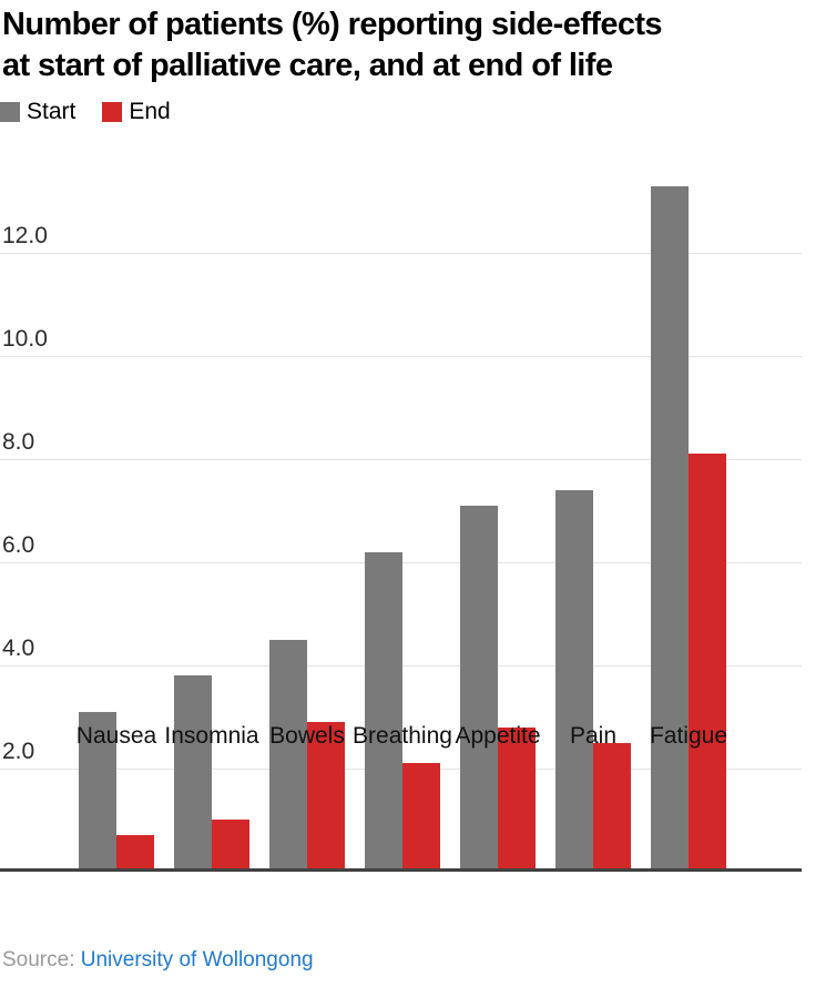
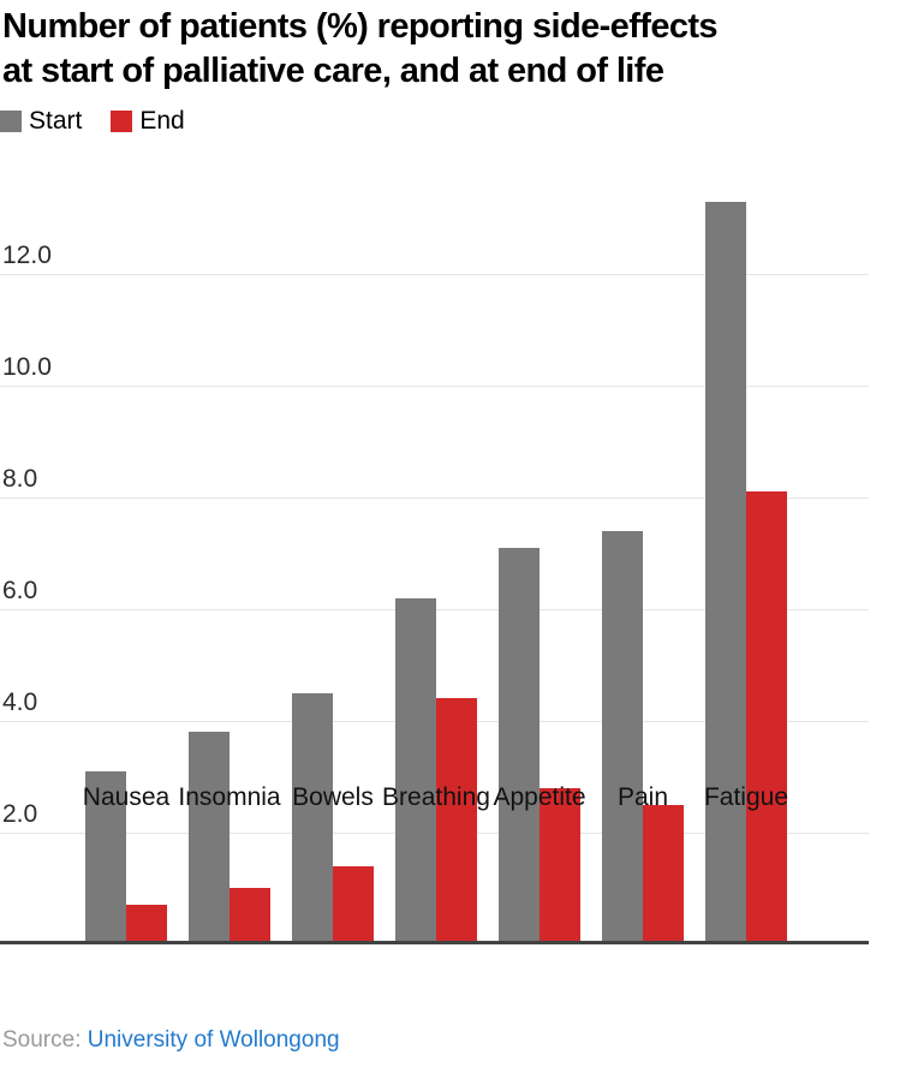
End/Bowels: 2.9 -> 1.4
End/Breathing: 2.1 -> 4.4
